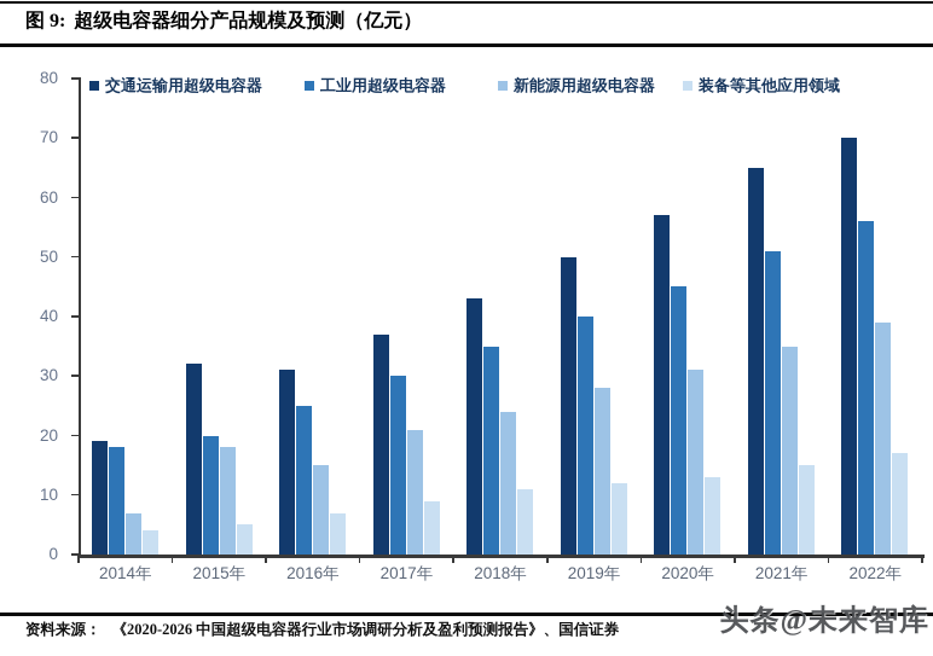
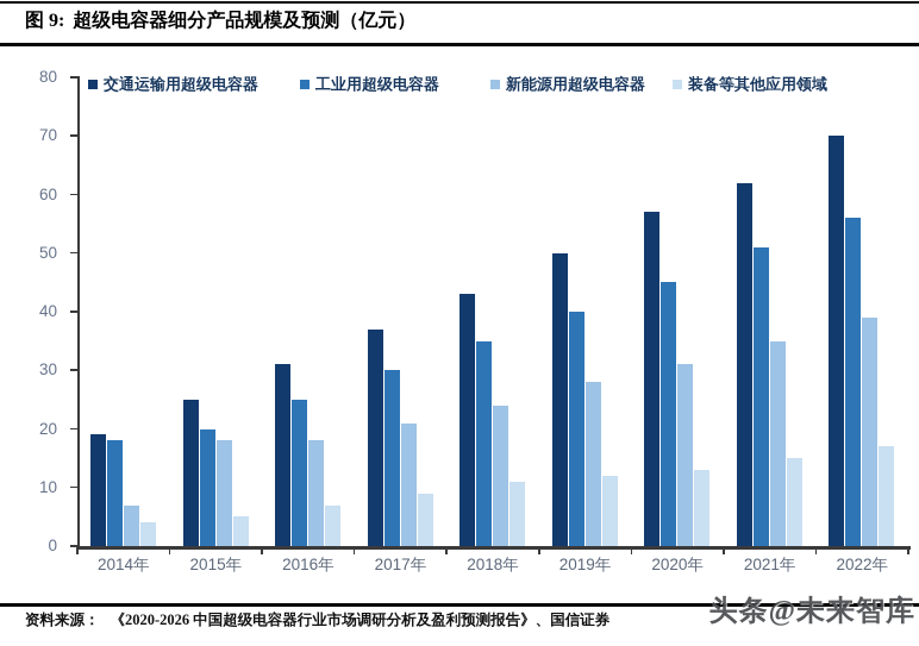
交通运输用超级电容器/2015年: 32 -> 25
新能源用超级电容器/2016年: 15 -> 18
交通运输用超级电容器/2021年: 65 -> 62
